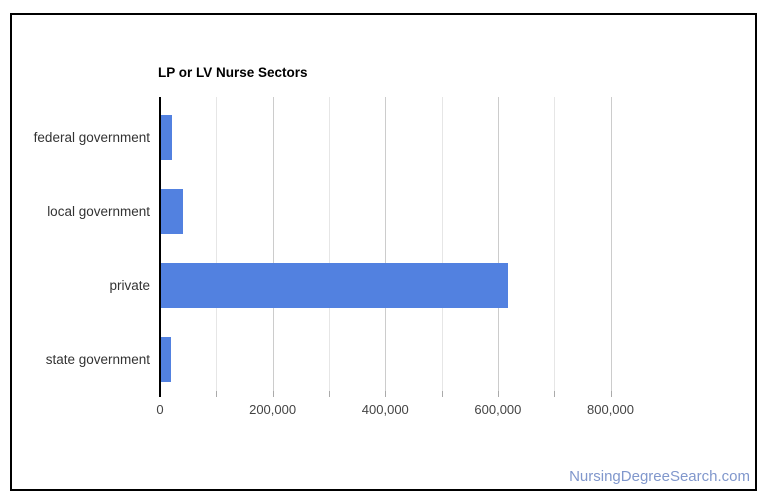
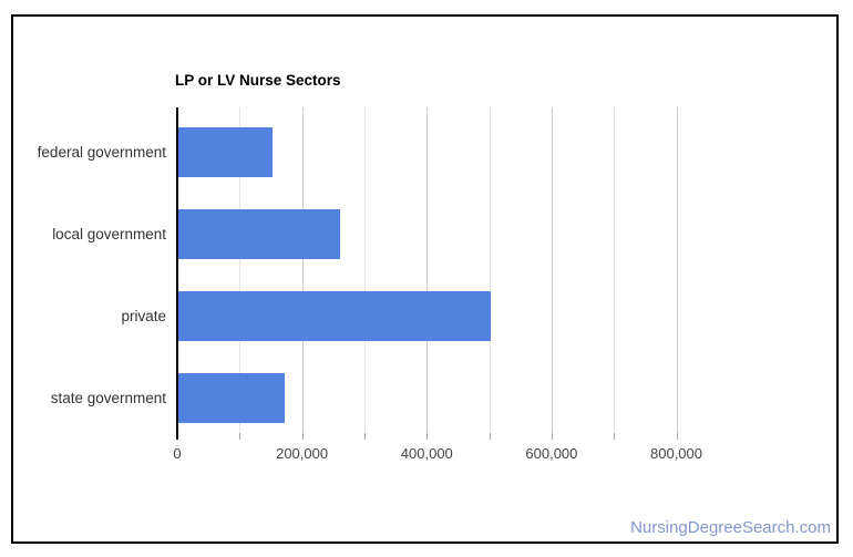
federal government: 20000 -> 150000
local government: 40000 -> 260000
private: 620000 -> 500000
state government: 20000 -> 170000
